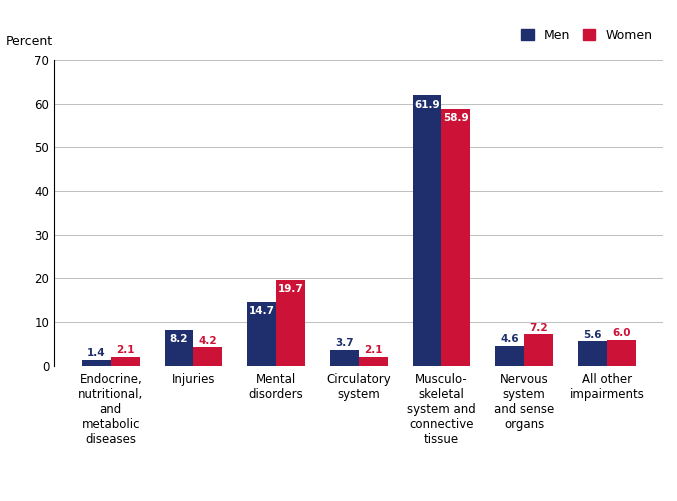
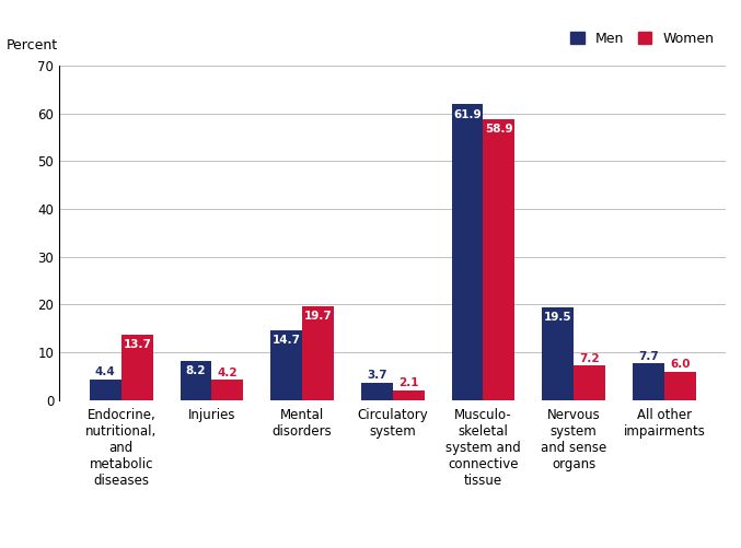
Men/Endocrine, nutritional, and metabolic diseases: 1.4 -> 4.4
Women/Endocrine, nutritional, and metabolic diseases: 2.1 -> 13.7
Men/Nervous system and sense organs: 4.6 -> 19.5
Men/All other impairments: 5.6 -> 7.7
